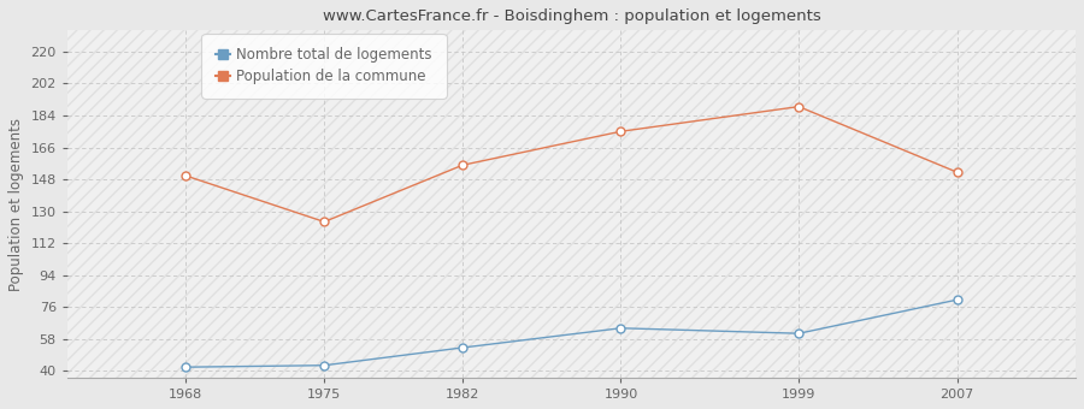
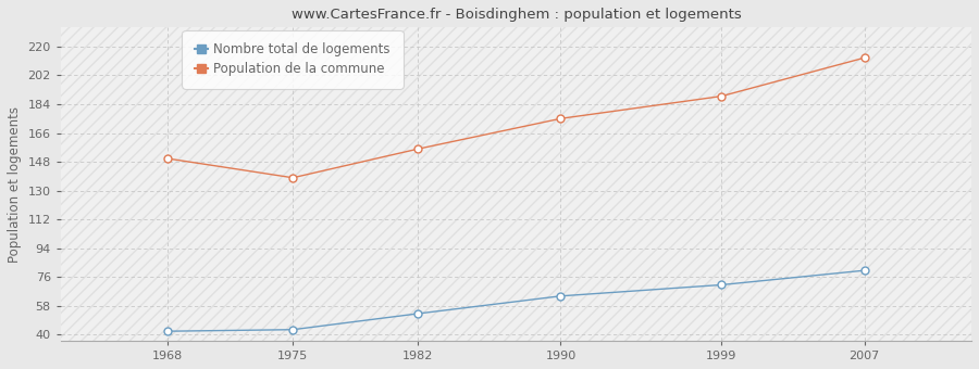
Population de la commune/1975: 124 -> 138
Nombre total de logements/1999: 61 -> 71
Population de la commune/2007: 152 -> 213
